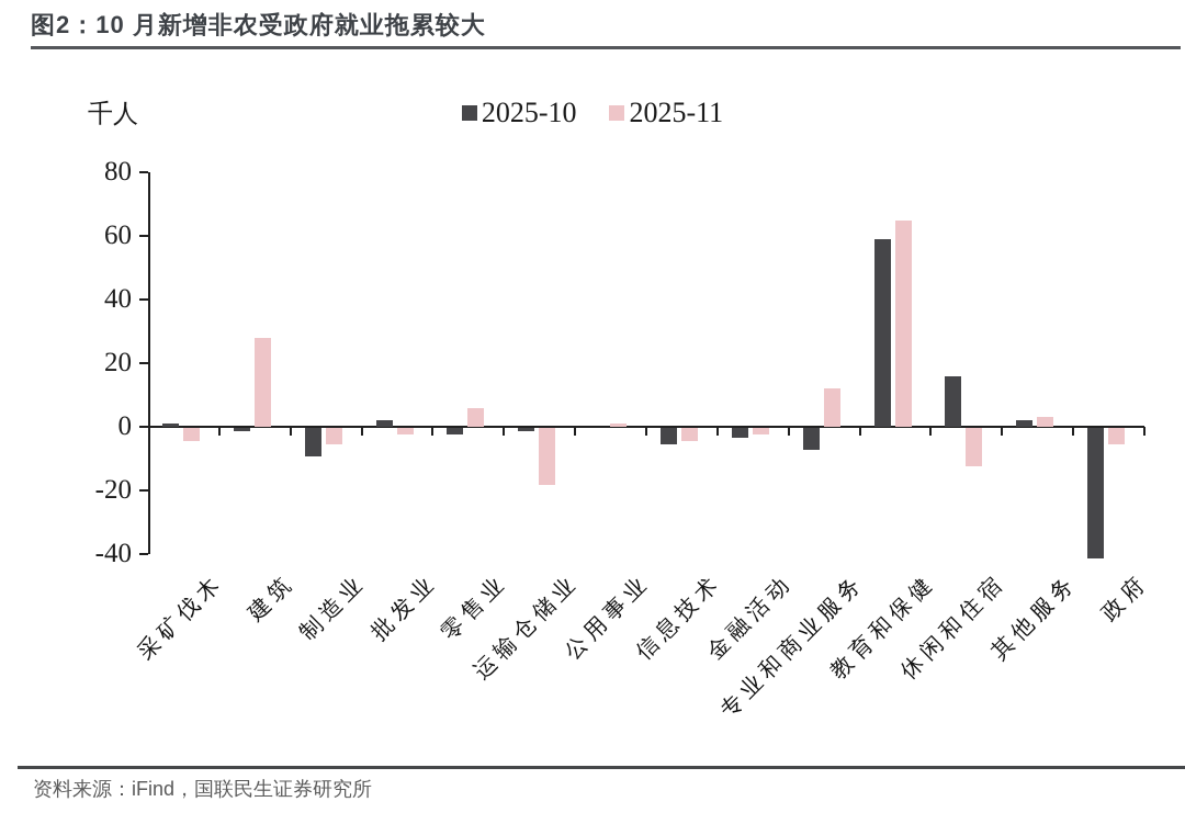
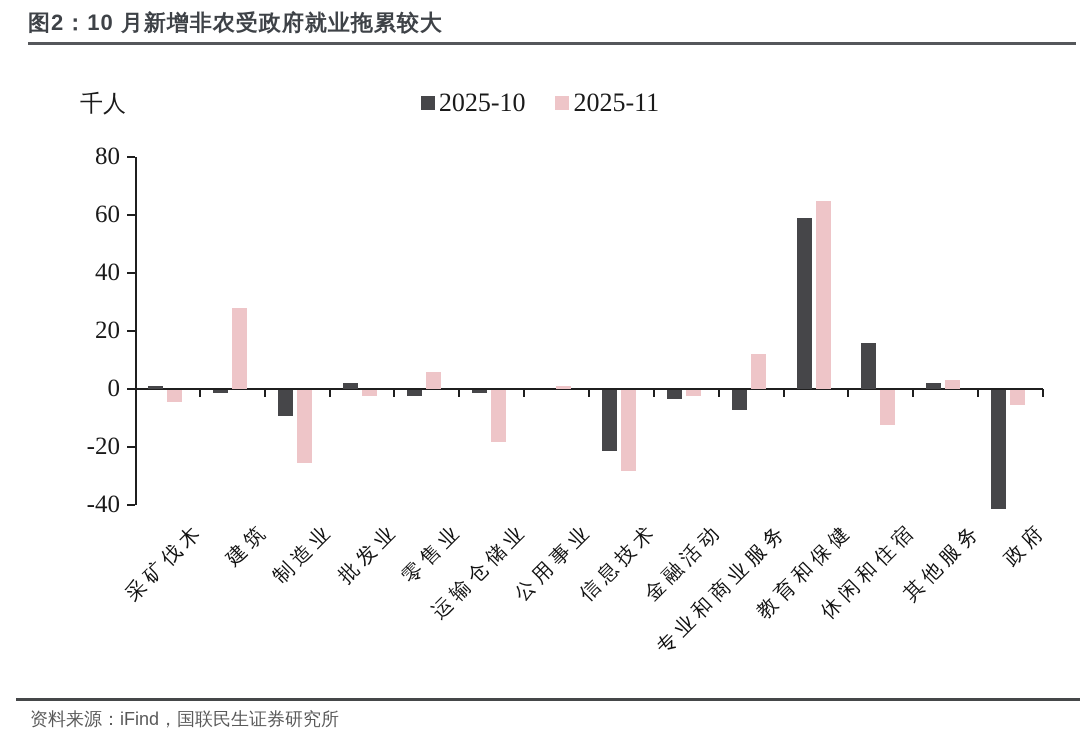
2025-11/制造业: -5 -> -25
2025-10/信息技术: -5 -> -21
2025-11/信息技术: -4 -> -28
